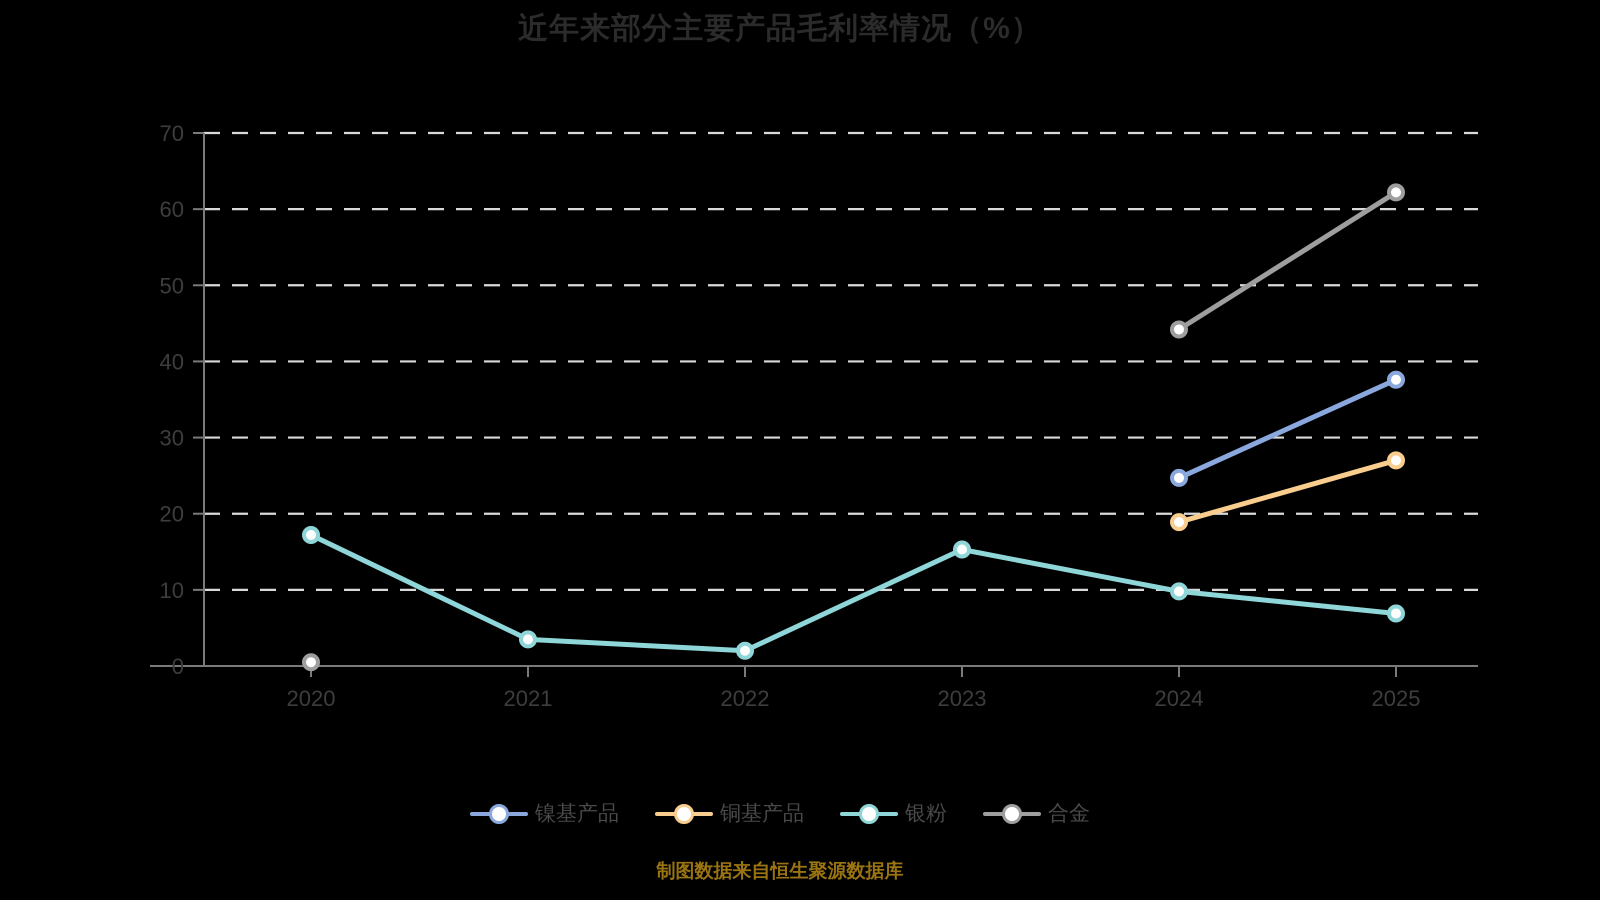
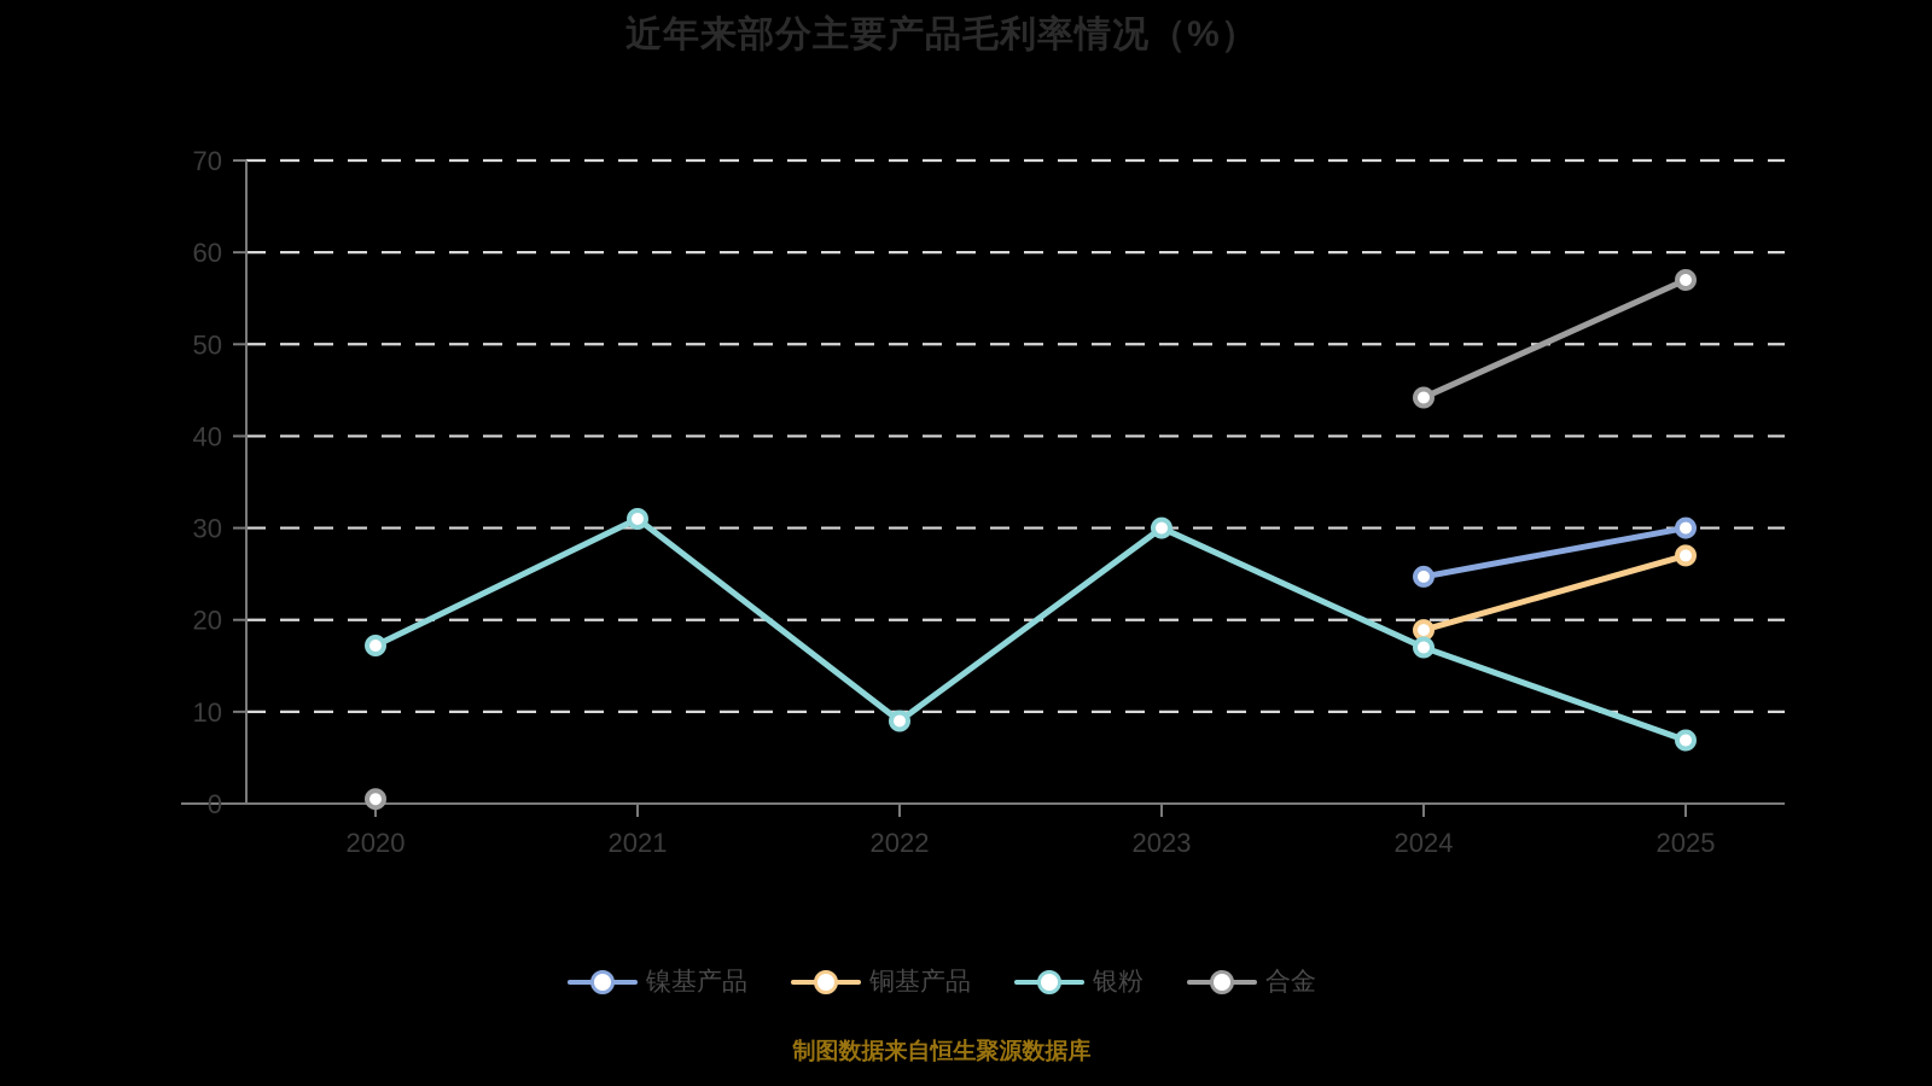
银粉/2021: 4 -> 31
银粉/2022: 2 -> 9
银粉/2023: 15 -> 30
银粉/2024: 10 -> 17
镍基产品/2025: 38 -> 30
合金/2025: 62 -> 57
